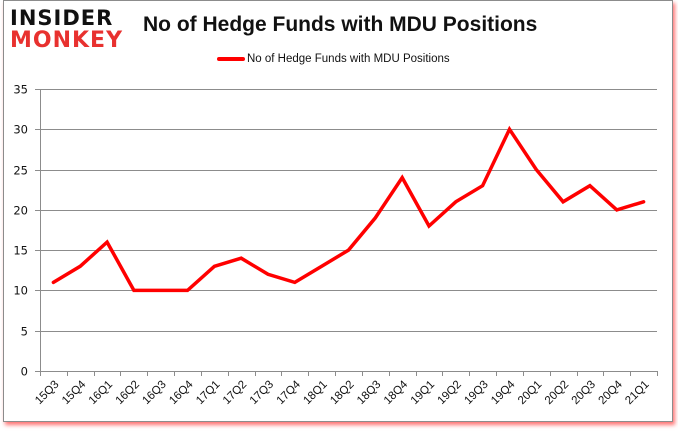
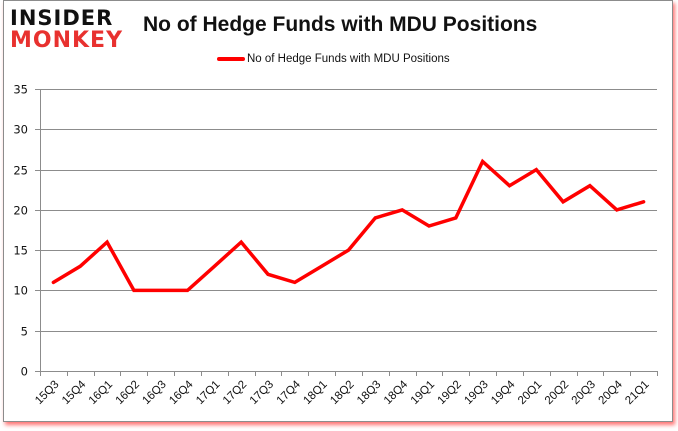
17Q2: 14 -> 16
18Q4: 24 -> 20
19Q2: 21 -> 19
19Q3: 23 -> 26
19Q4: 30 -> 23
